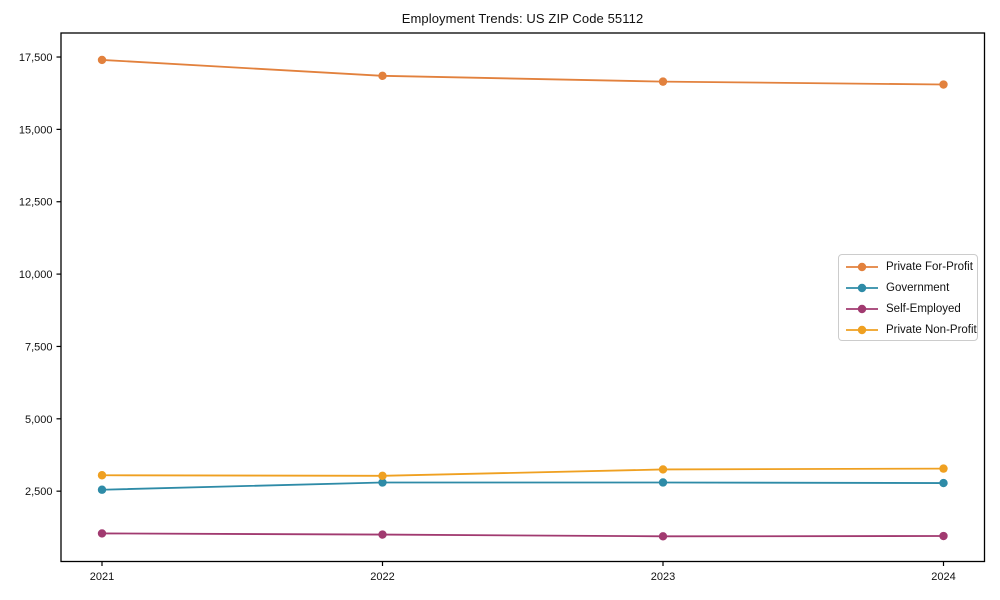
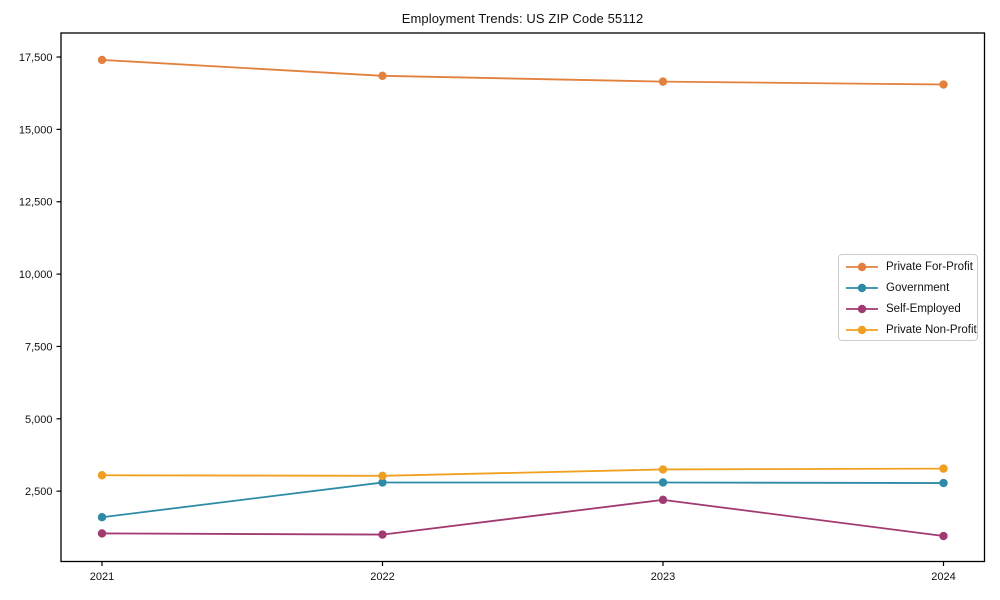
Government/2021: 2600 -> 1600
Self-Employed/2023: 900 -> 2200
